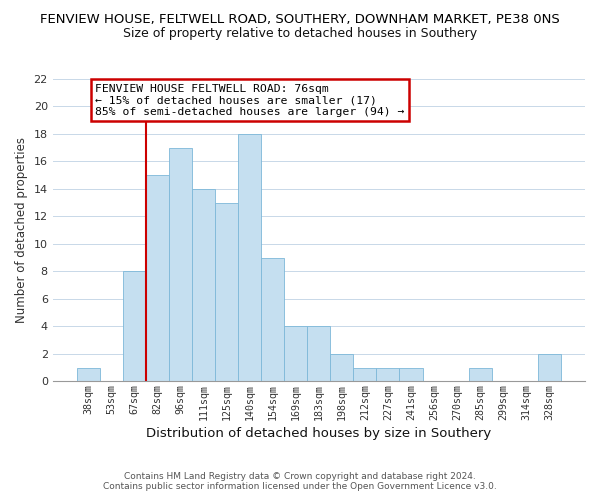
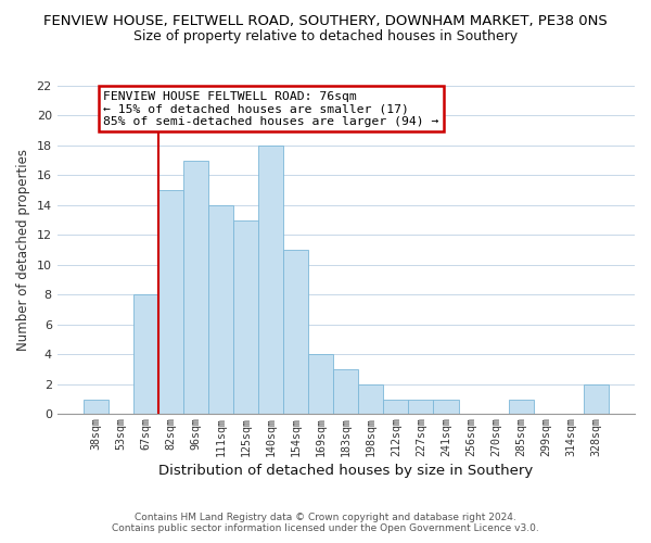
154sqm: 9 -> 11
183sqm: 4 -> 3
